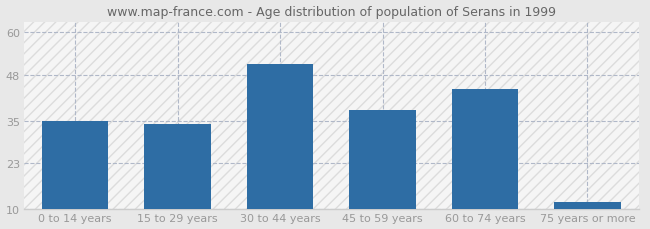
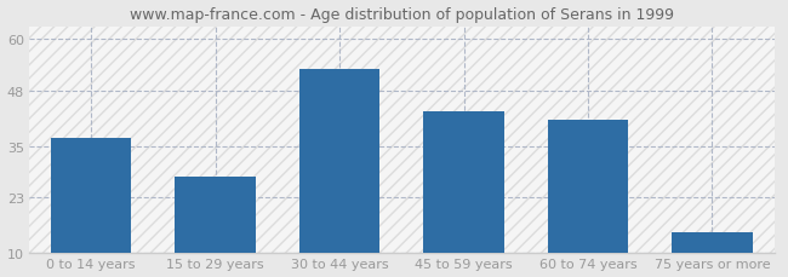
0 to 14 years: 35 -> 37
15 to 29 years: 34 -> 28
30 to 44 years: 51 -> 53
45 to 59 years: 38 -> 43
60 to 74 years: 44 -> 41
75 years or more: 12 -> 15
